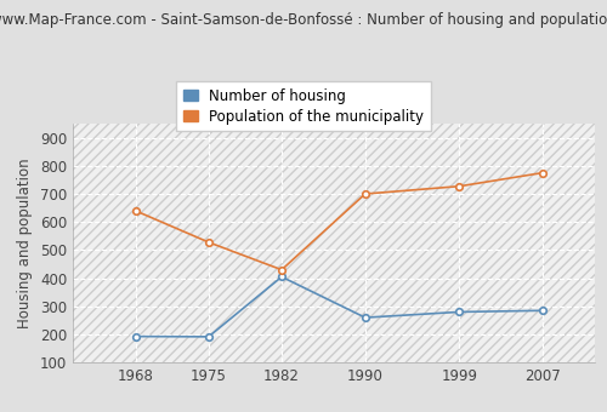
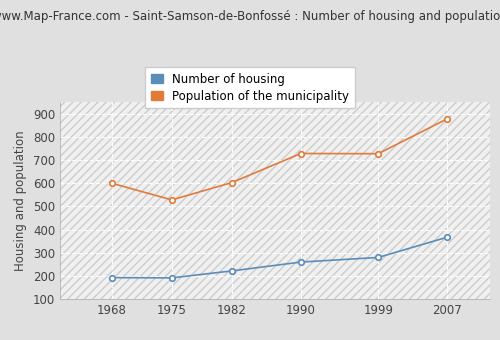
Population of the municipality/1968: 640 -> 600
Number of housing/1982: 405 -> 222
Population of the municipality/1982: 430 -> 603
Population of the municipality/1990: 700 -> 728
Number of housing/2007: 285 -> 367
Population of the municipality/2007: 775 -> 877
